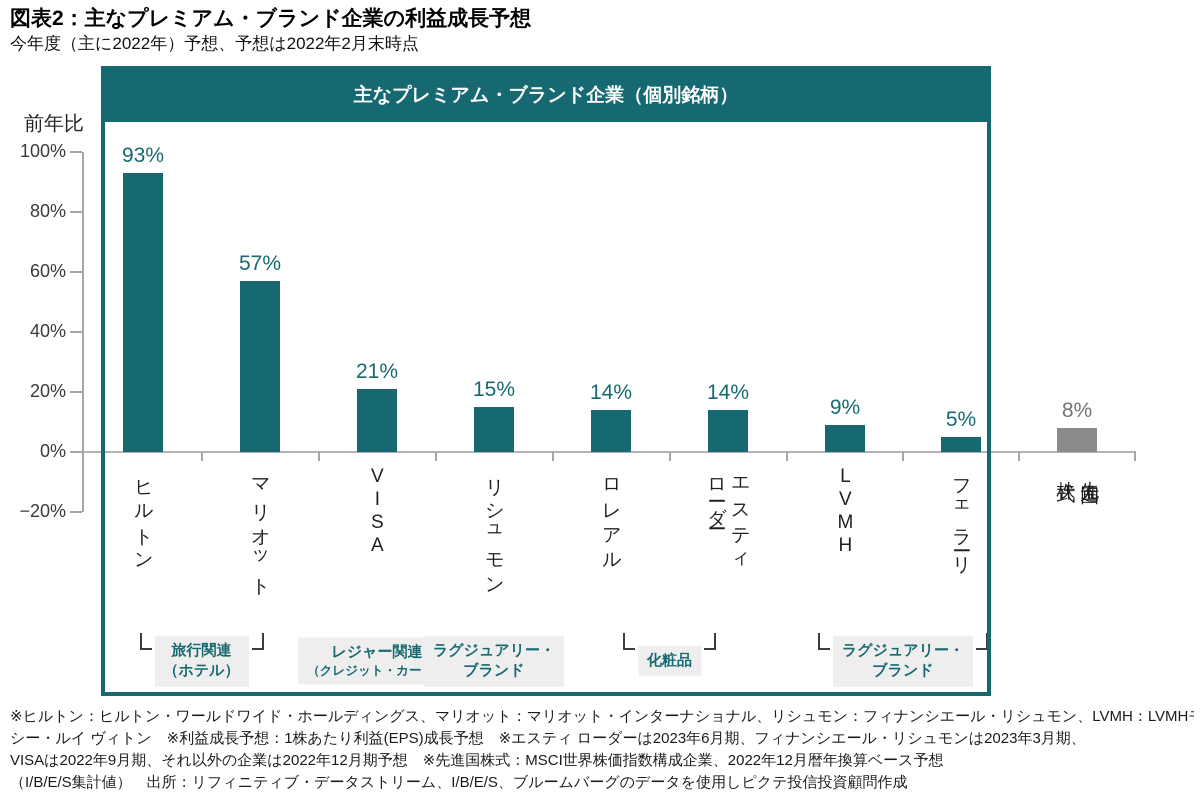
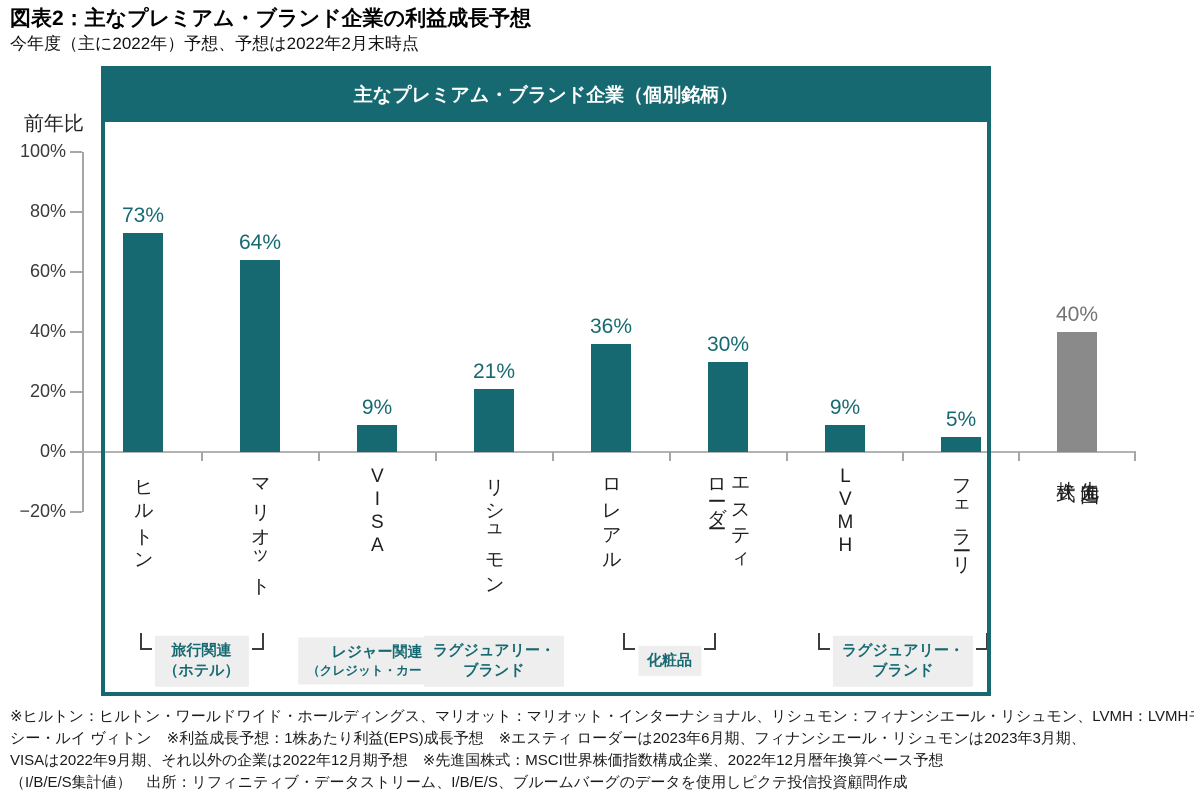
ヒルトン: 93% -> 73%
マリオット: 57% -> 64%
VISA: 21% -> 9%
リシュモン: 15% -> 21%
ロレアル: 14% -> 36%
エスティ ローダー: 14% -> 30%
先進国 株式: 8% -> 40%
